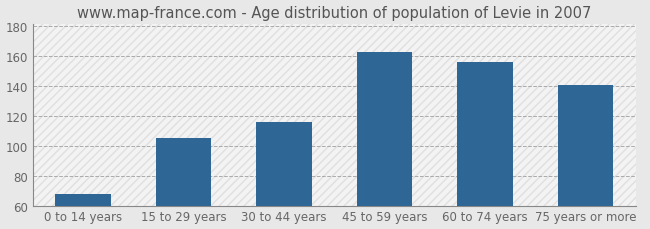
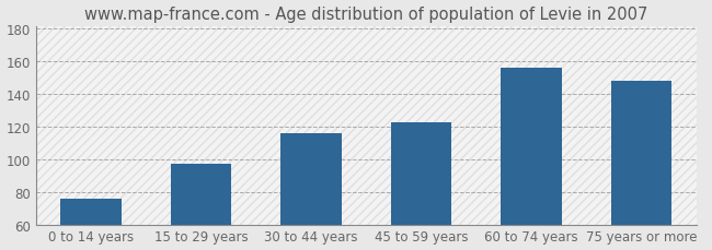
0 to 14 years: 68 -> 76
15 to 29 years: 105 -> 97
45 to 59 years: 163 -> 123
75 years or more: 141 -> 148
